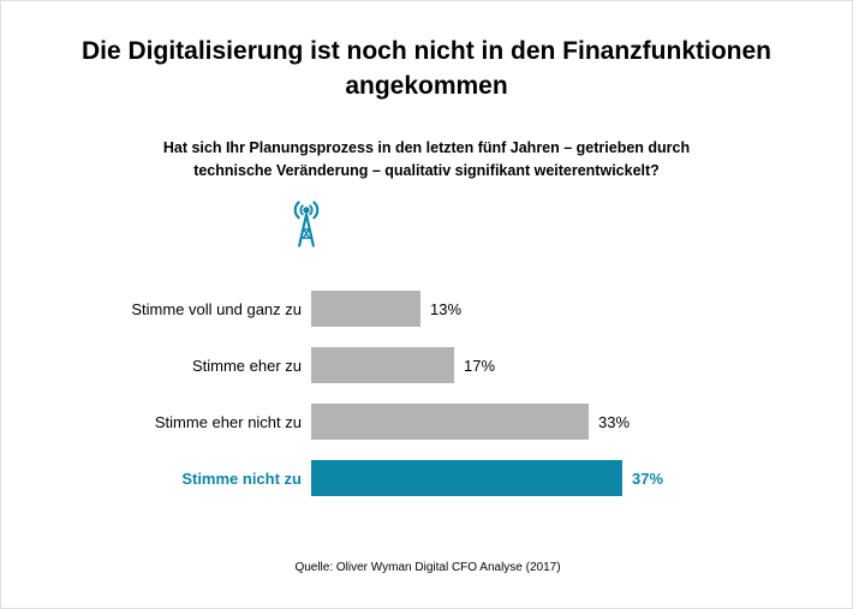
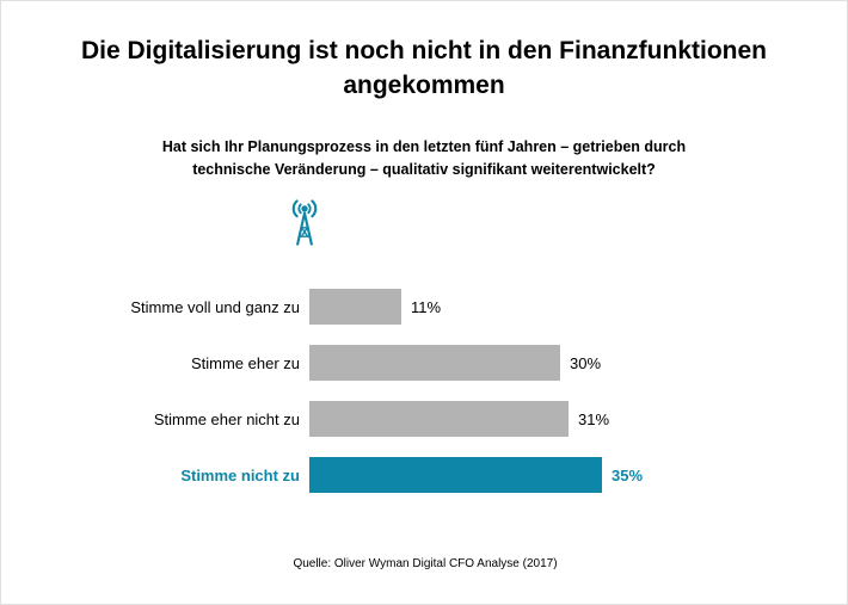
Stimme voll und ganz zu: 13% -> 11%
Stimme eher zu: 17% -> 30%
Stimme eher nicht zu: 33% -> 31%
Stimme nicht zu: 37% -> 35%
